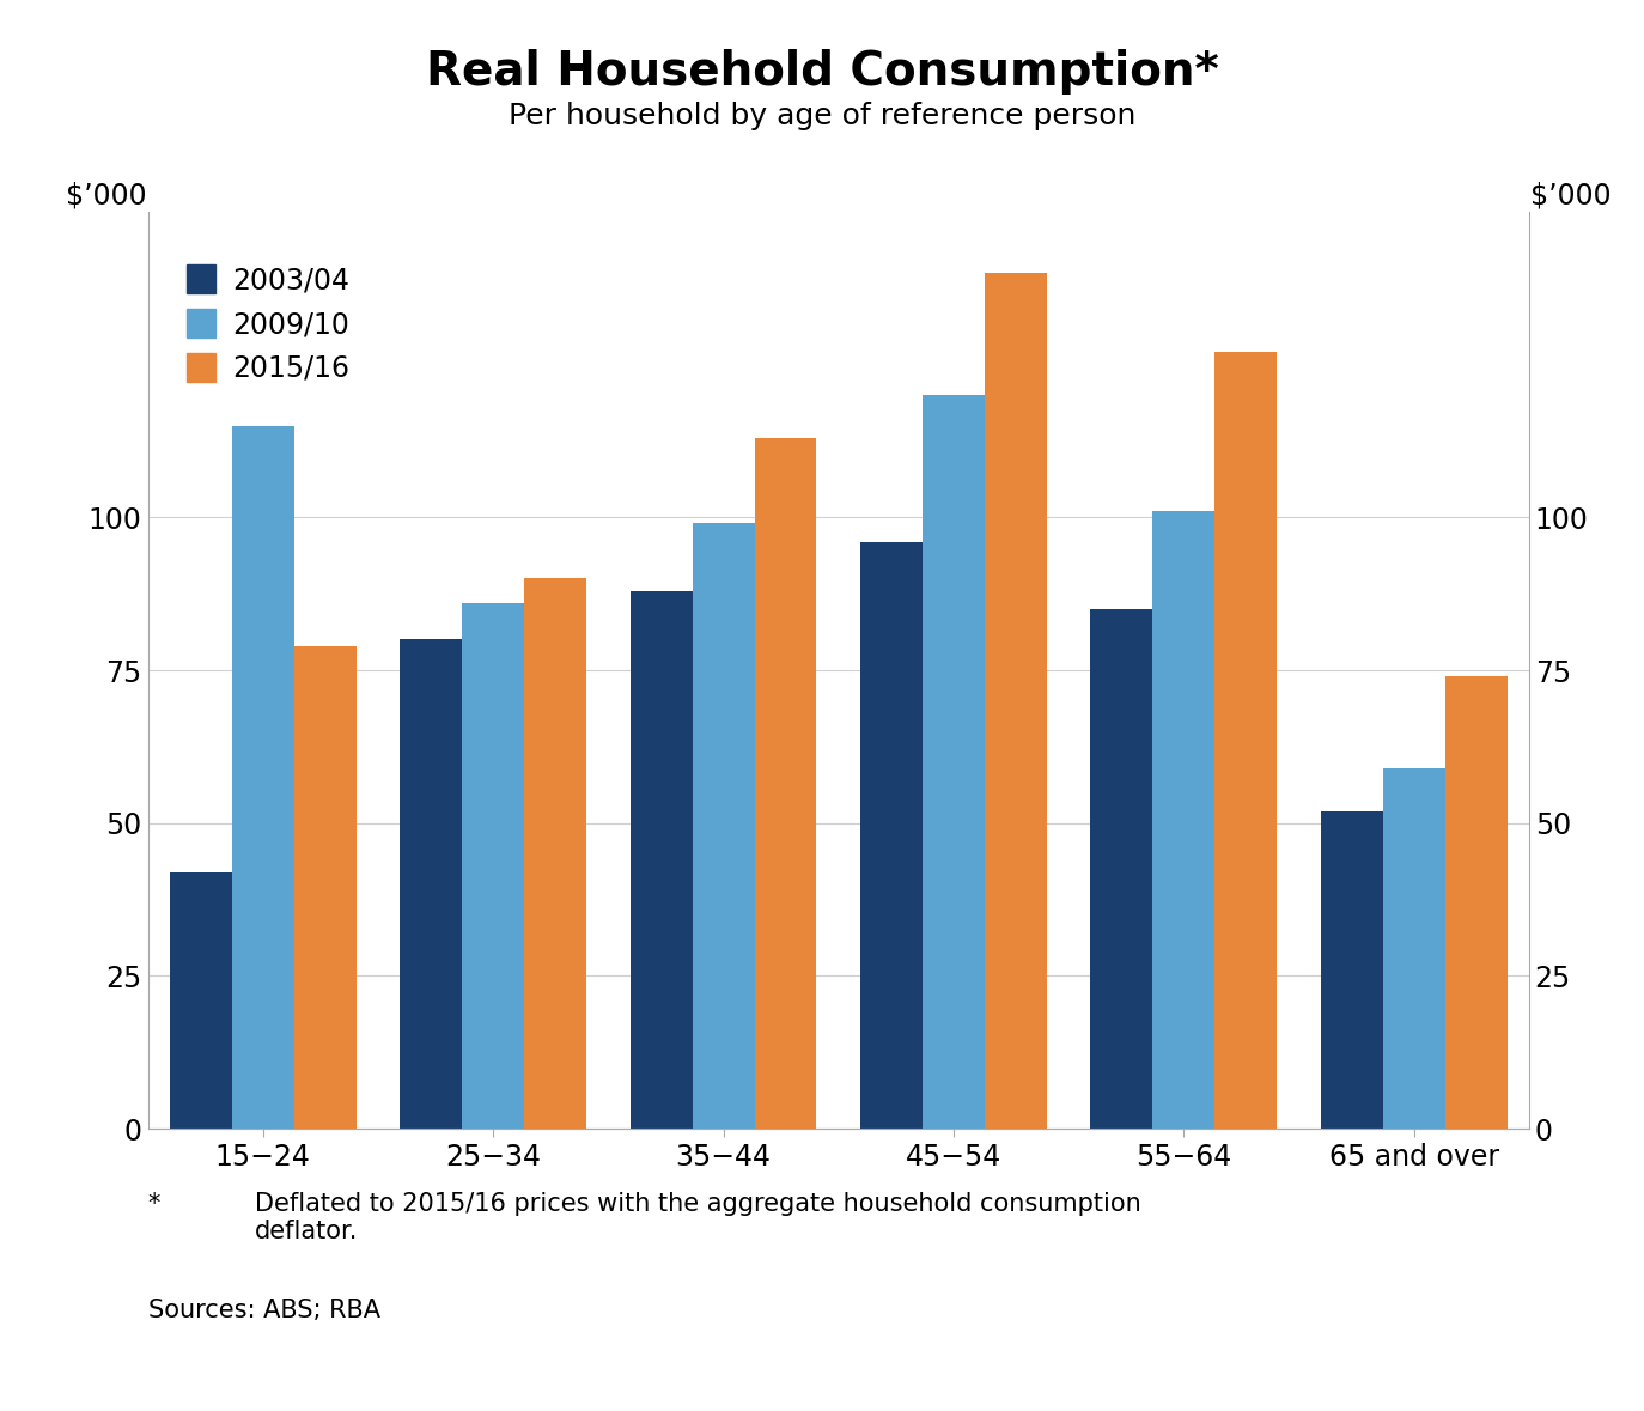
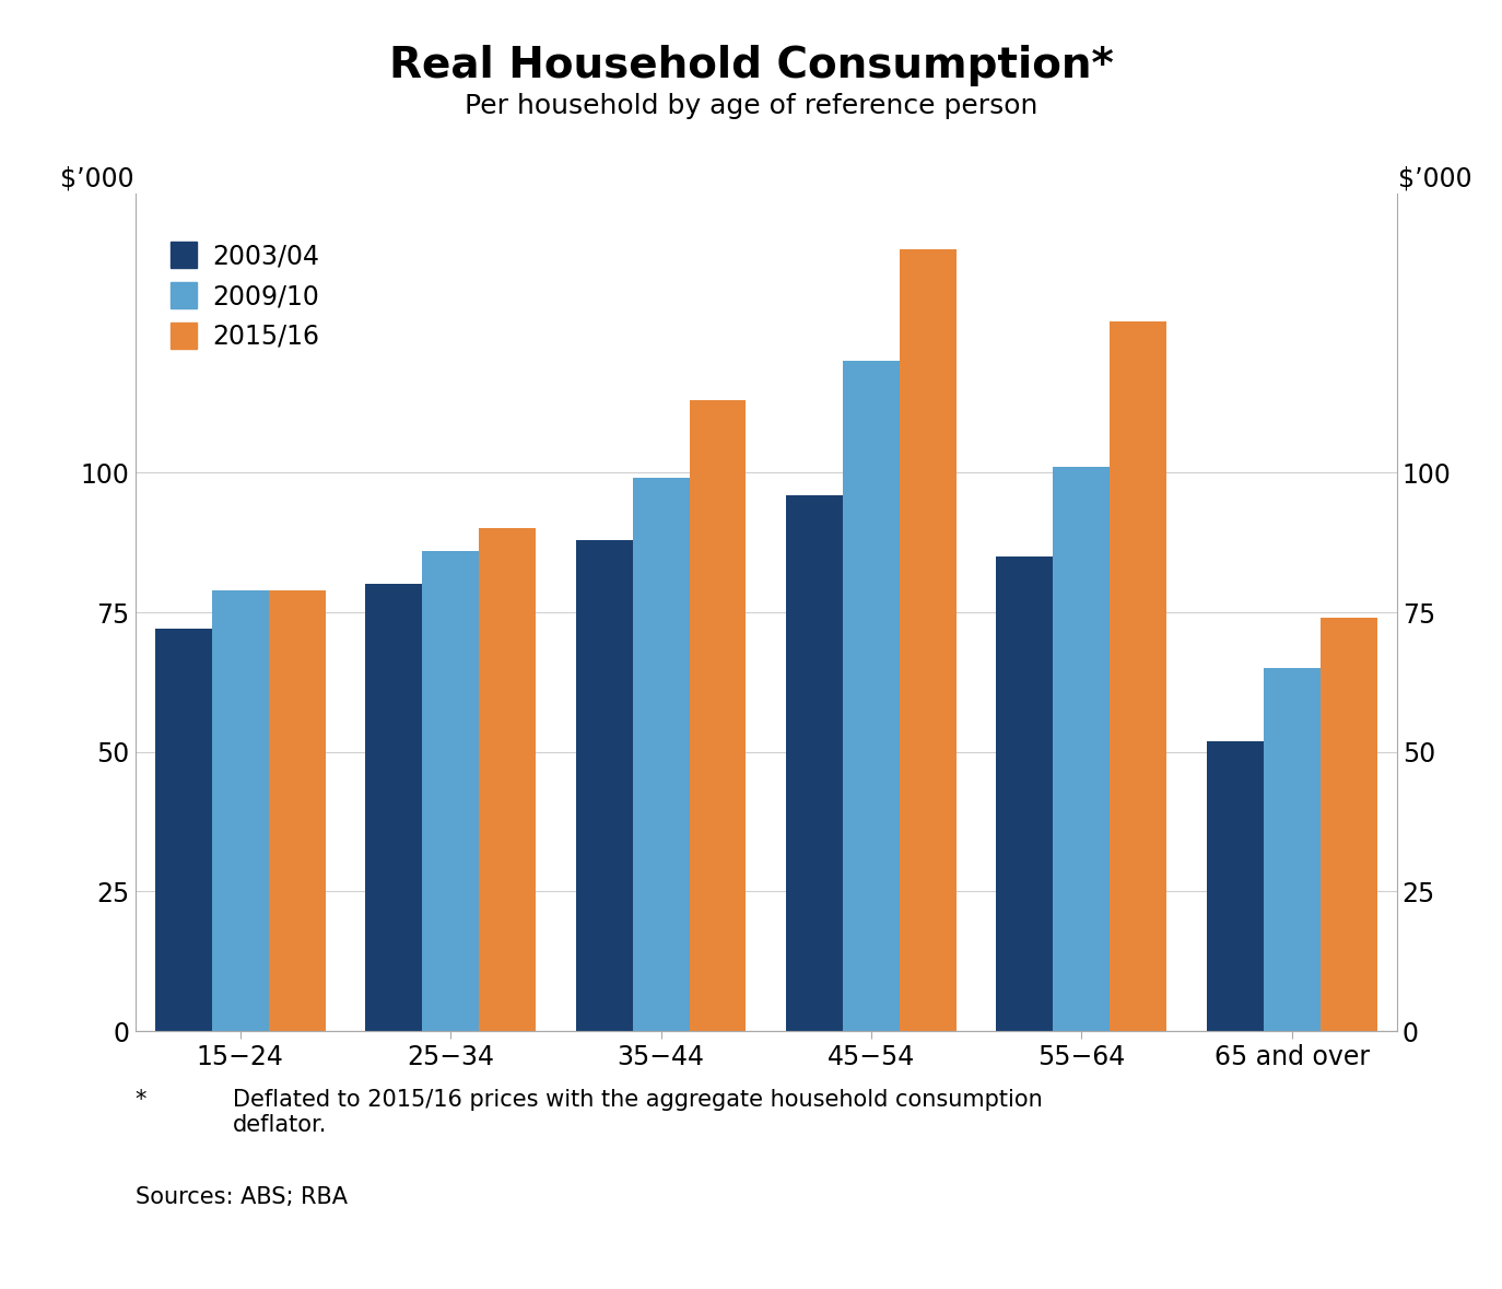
2003/04/15−24: 42 -> 72
2009/10/15−24: 115 -> 79
2009/10/65 and over: 59 -> 65
